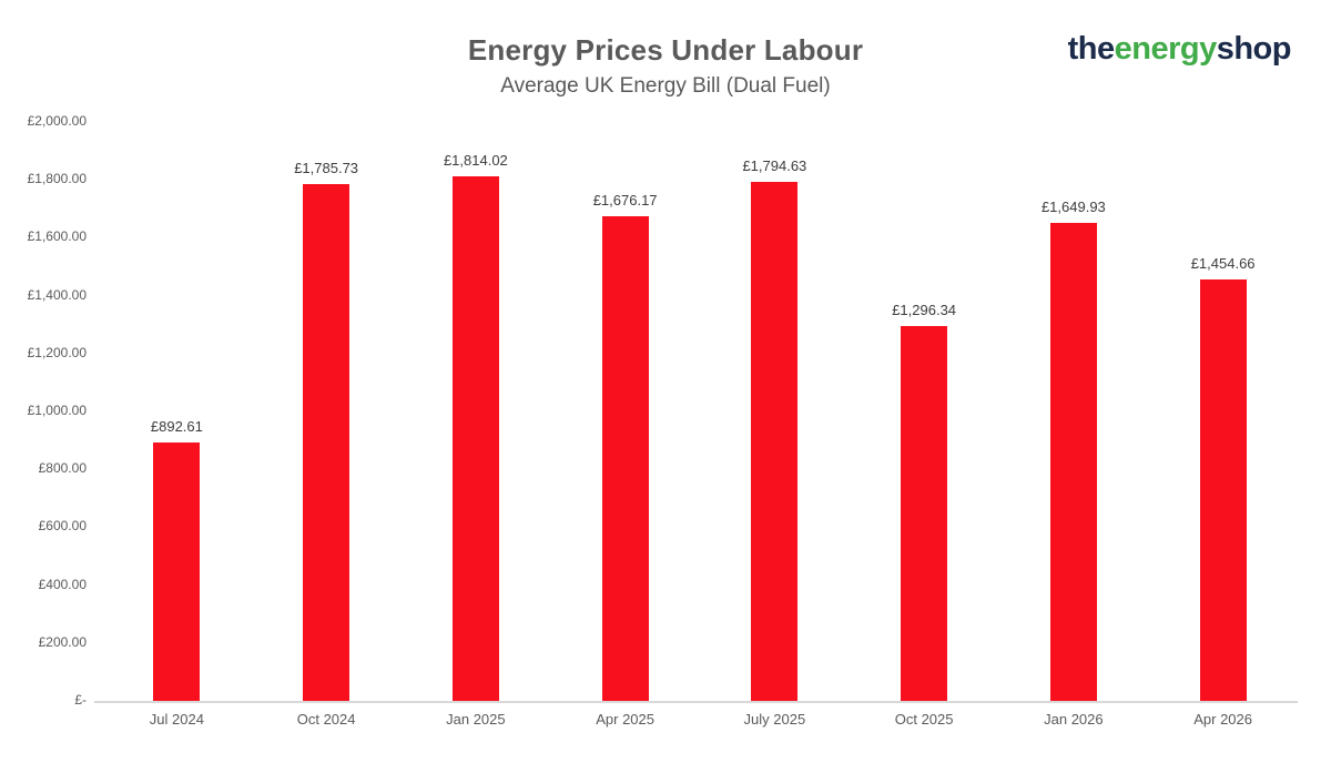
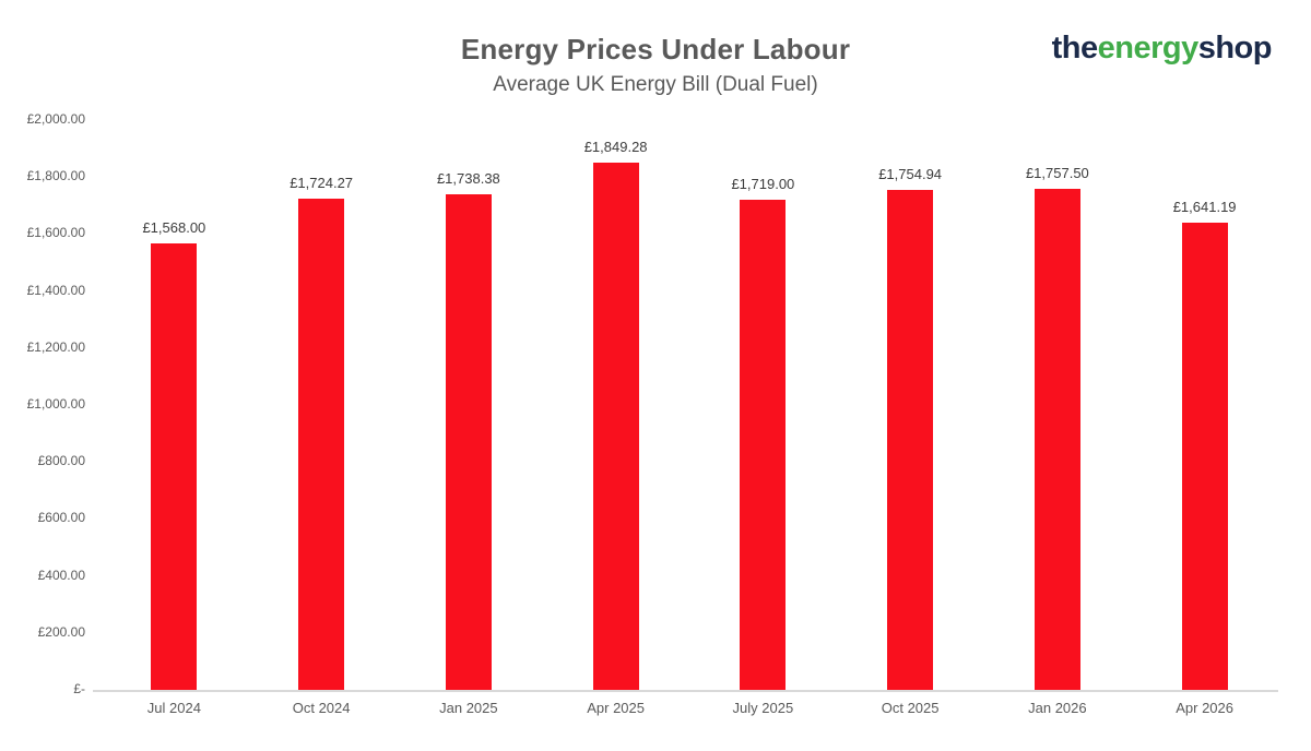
Jul 2024: £892.61 -> £1,568.00
Oct 2024: £1,785.73 -> £1,724.27
Jan 2025: £1,814.02 -> £1,738.38
Apr 2025: £1,676.17 -> £1,849.28
July 2025: £1,794.63 -> £1,719.00
Oct 2025: £1,296.34 -> £1,754.94
Jan 2026: £1,649.93 -> £1,757.50
Apr 2026: £1,454.66 -> £1,641.19
